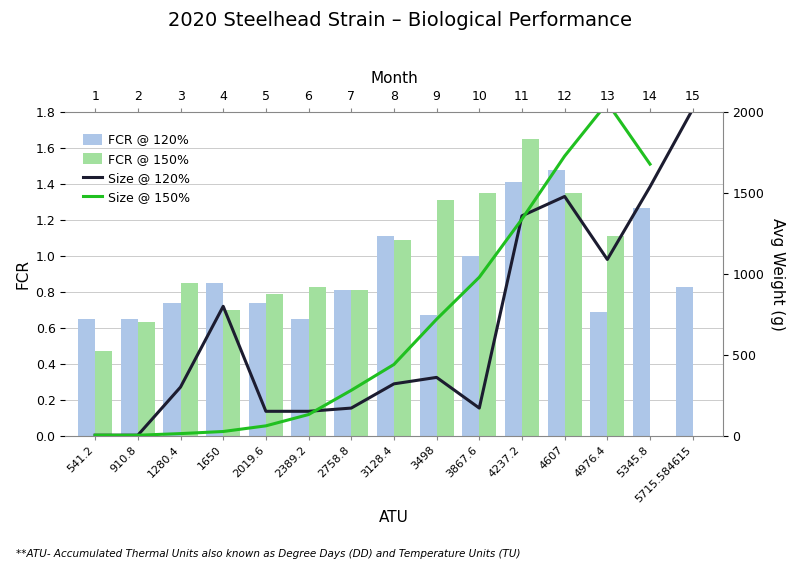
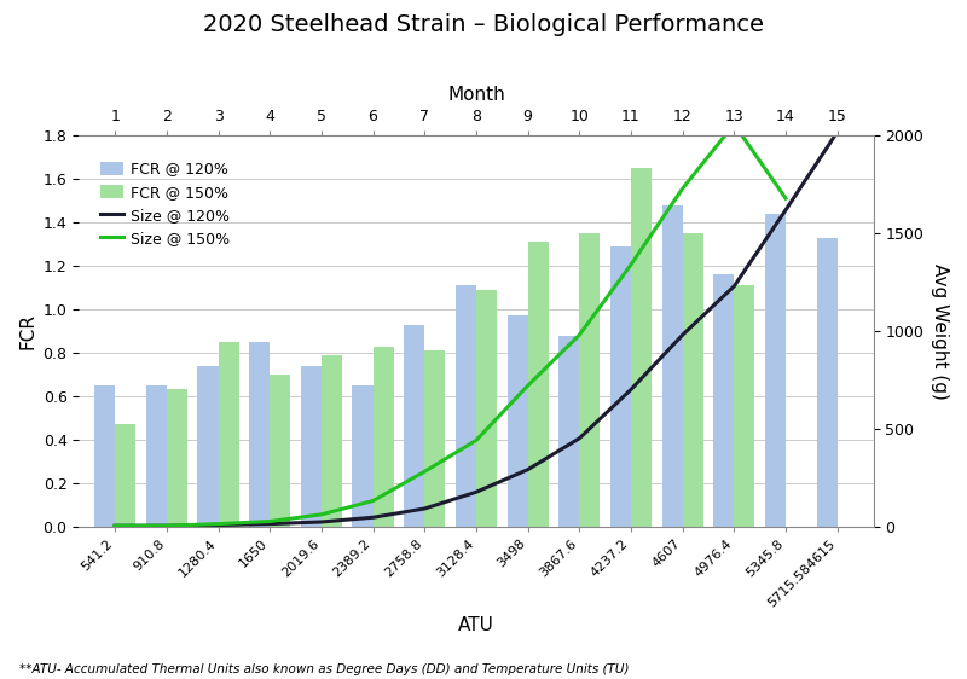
Size @ 120%/1280.4: 300 -> 10
Size @ 120%/1650: 800 -> 10
Size @ 120%/2019.6: 150 -> 20
Size @ 120%/2389.2: 150 -> 40
FCR @ 120%/2758.8: 0.81 -> 0.93
Size @ 120%/2758.8: 170 -> 90
Size @ 120%/3128.4: 320 -> 180
FCR @ 120%/3498: 0.67 -> 0.97
Size @ 120%/3498: 360 -> 290
FCR @ 120%/3867.6: 1.00 -> 0.88
Size @ 120%/3867.6: 170 -> 450
FCR @ 120%/4237.2: 1.41 -> 1.29
Size @ 120%/4237.2: 1360 -> 700
Size @ 120%/4607: 1480 -> 980
FCR @ 120%/4976.4: 0.69 -> 1.16
Size @ 120%/4976.4: 1090 -> 1230
FCR @ 120%/5345.8: 1.27 -> 1.44
Size @ 120%/5345.8: 1540 -> 1620
FCR @ 120%/5715.584615: 0.83 -> 1.33
